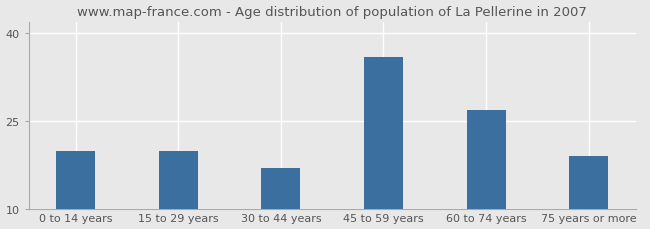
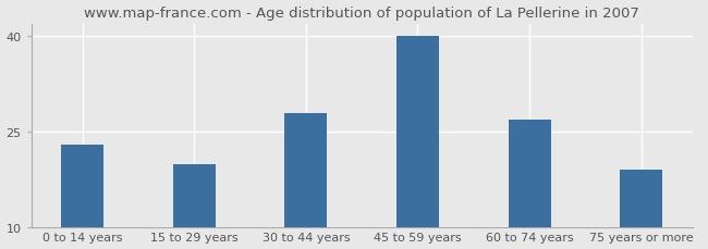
0 to 14 years: 20 -> 23
30 to 44 years: 17 -> 28
45 to 59 years: 36 -> 40
